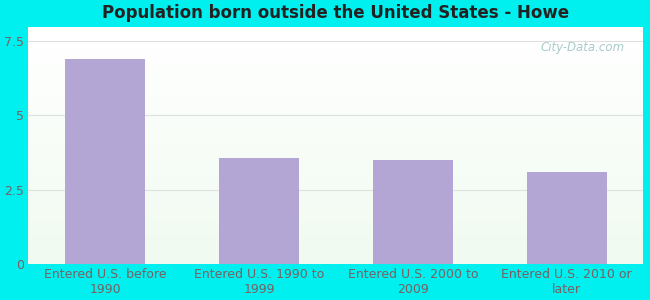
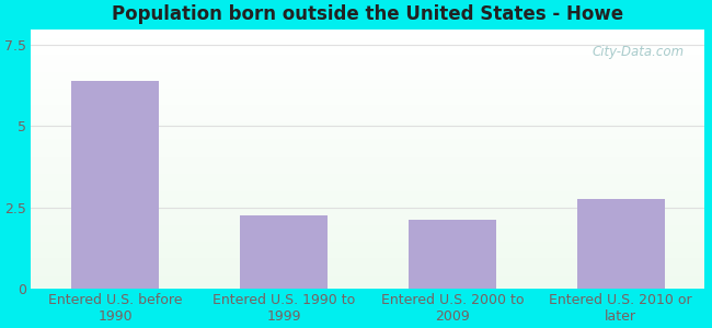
Entered U.S. before 1990: 6.90 -> 6.40
Entered U.S. 1990 to 1999: 3.55 -> 2.25
Entered U.S. 2000 to 2009: 3.50 -> 2.10
Entered U.S. 2010 or later: 3.10 -> 2.75
